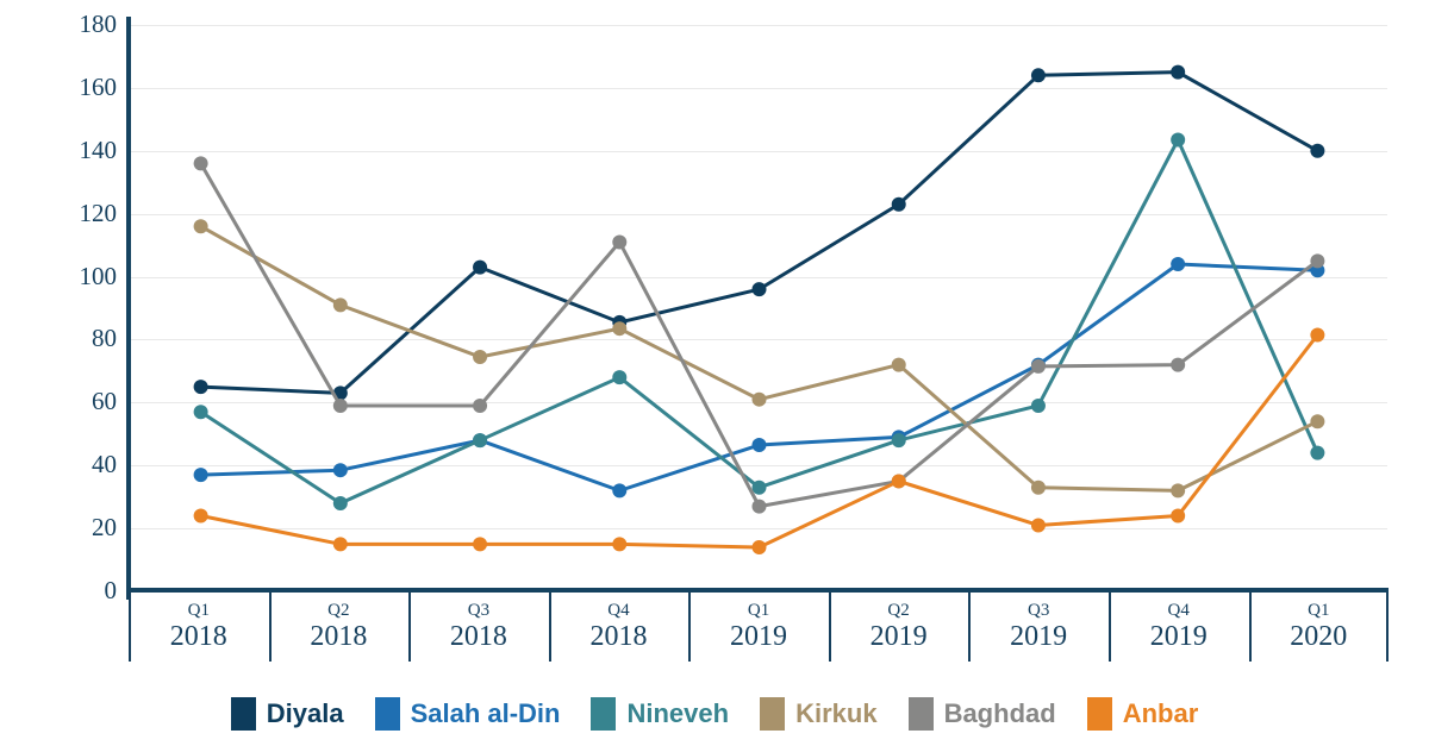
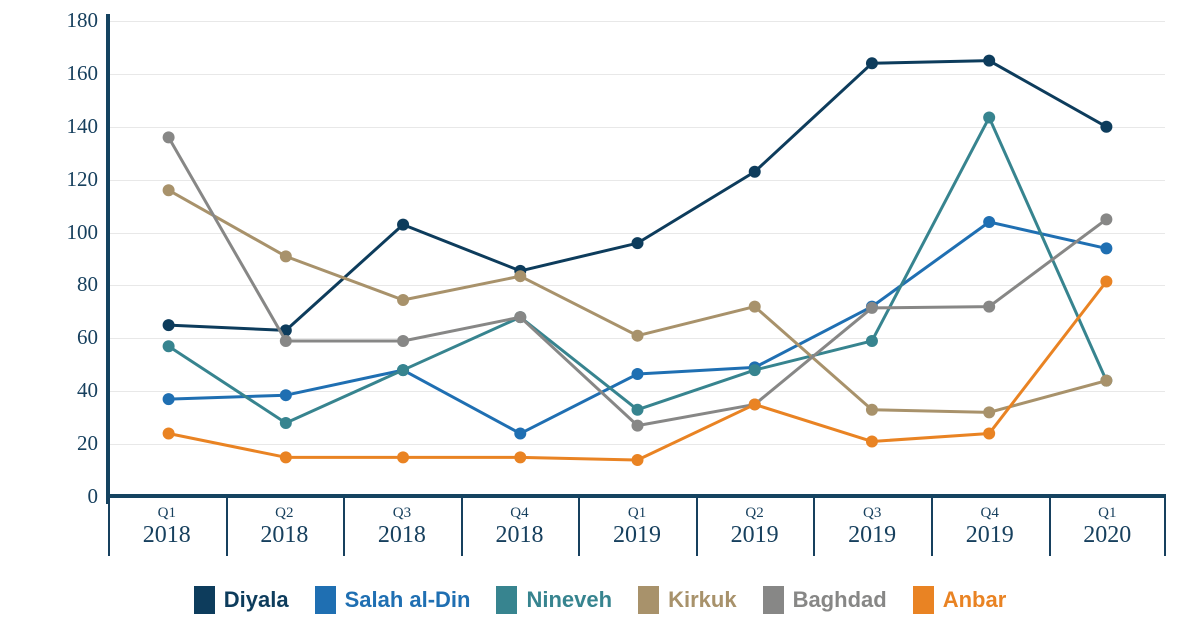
Salah al-Din/Q4 2018: 32 -> 24
Baghdad/Q4 2018: 111 -> 68
Salah al-Din/Q1 2020: 102 -> 94
Kirkuk/Q1 2020: 54 -> 44
